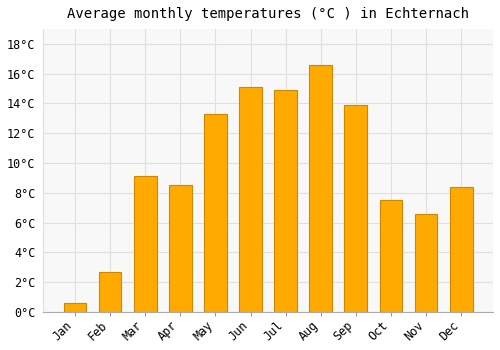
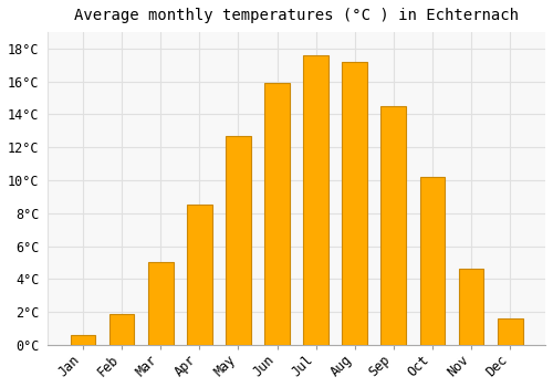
Feb: 2.7°C -> 1.9°C
Mar: 9.1°C -> 5.0°C
May: 13.3°C -> 12.7°C
Jun: 15.1°C -> 15.9°C
Jul: 14.9°C -> 17.6°C
Aug: 16.6°C -> 17.2°C
Sep: 13.9°C -> 14.5°C
Oct: 7.5°C -> 10.2°C
Nov: 6.6°C -> 4.6°C
Dec: 8.4°C -> 1.6°C
